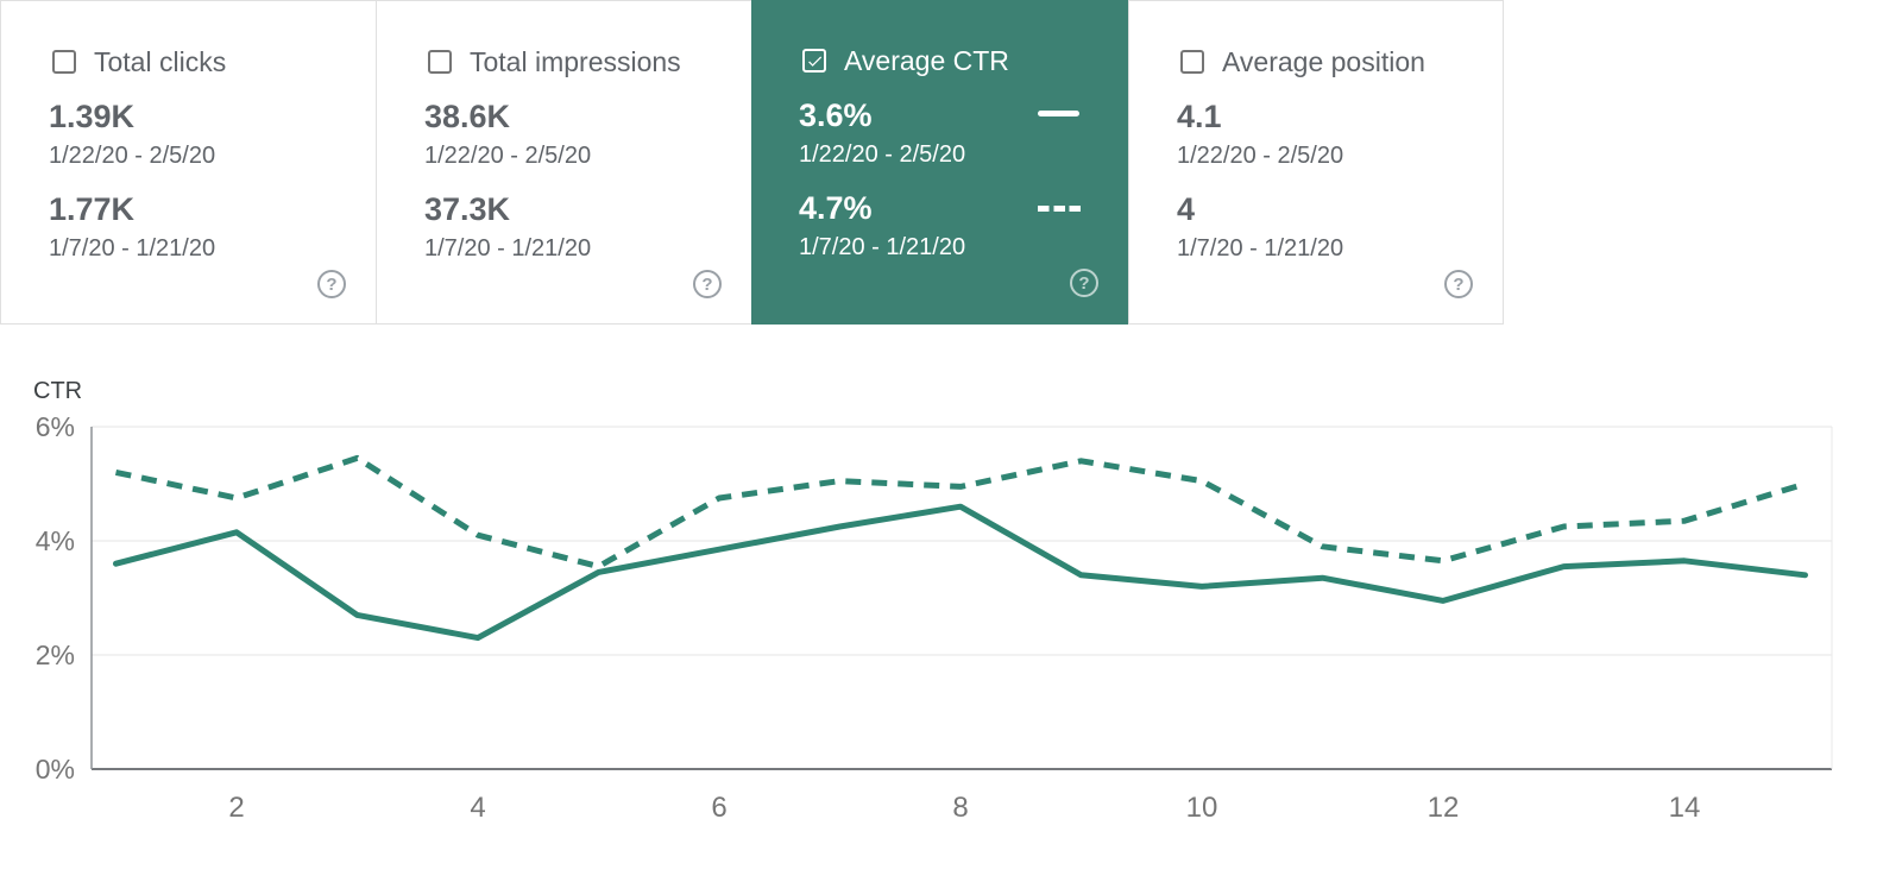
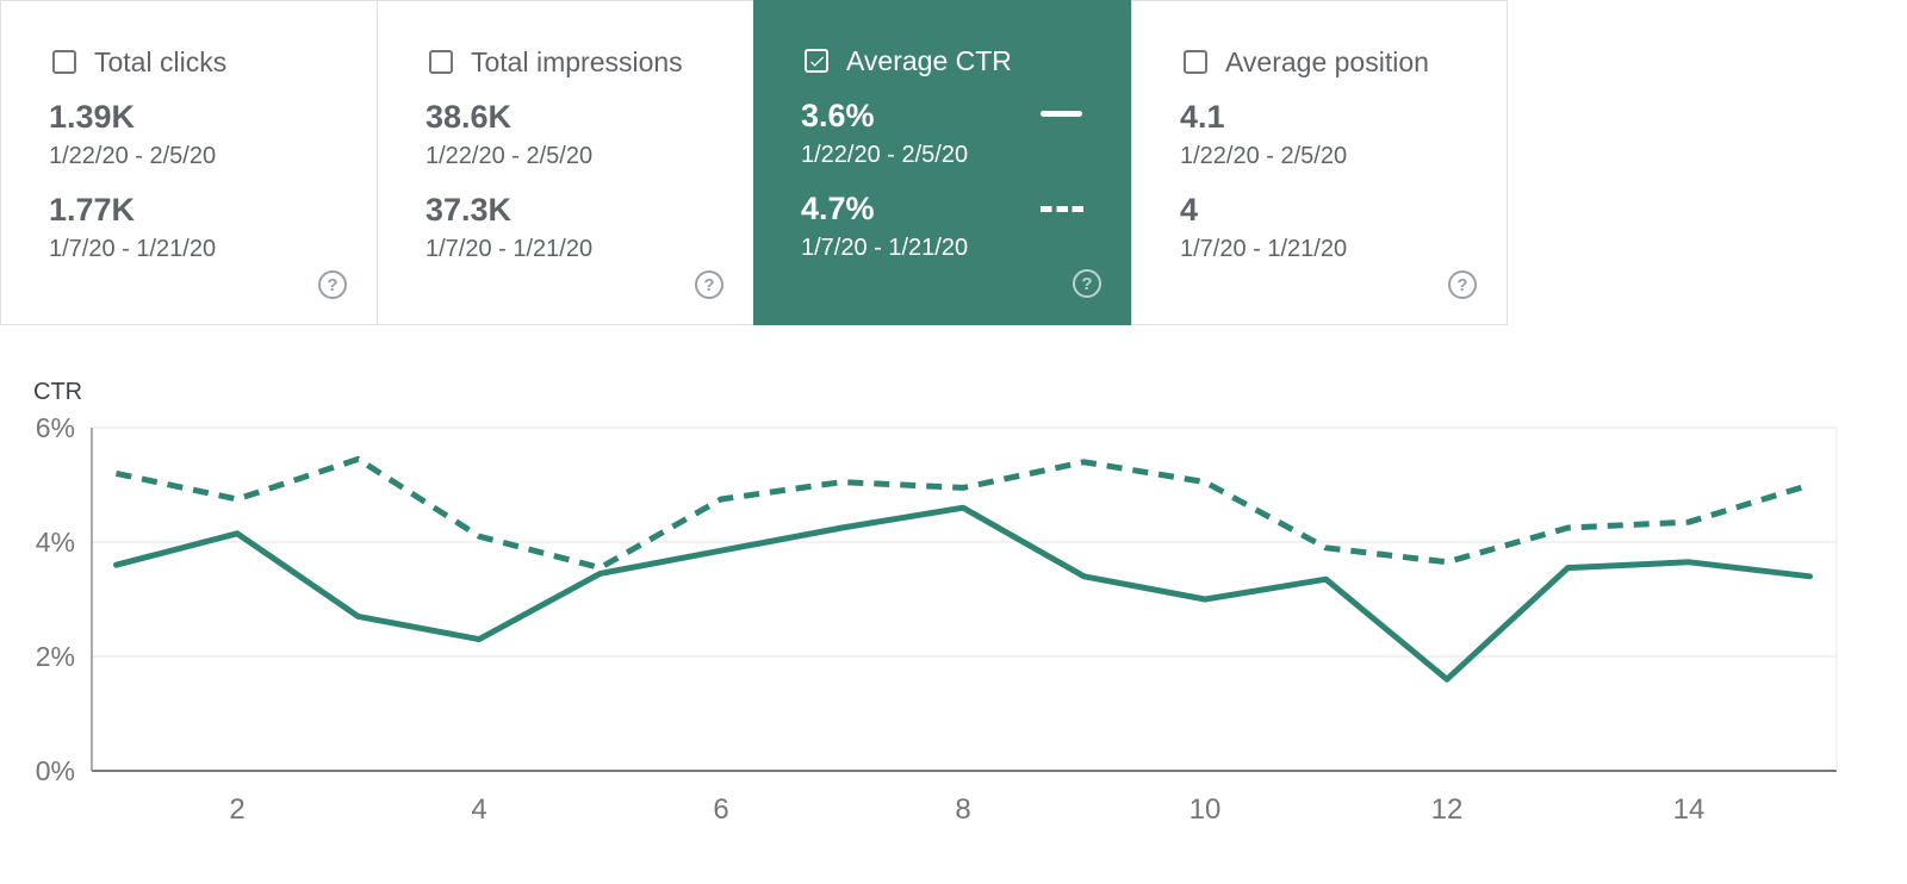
1/22/20 - 2/5/20/10: 3.2% -> 3.0%
1/22/20 - 2/5/20/12: 3.0% -> 1.6%
